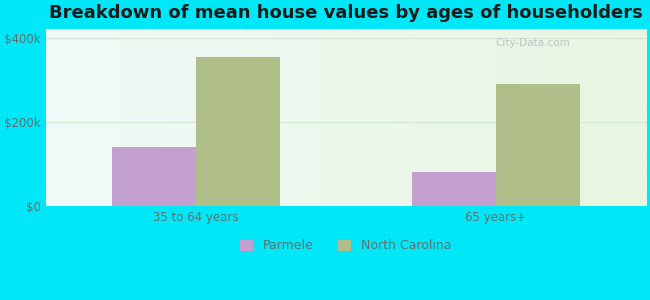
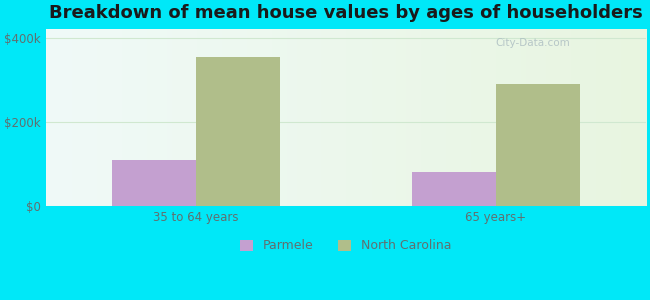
Parmele/35 to 64 years: $140k -> $110k
